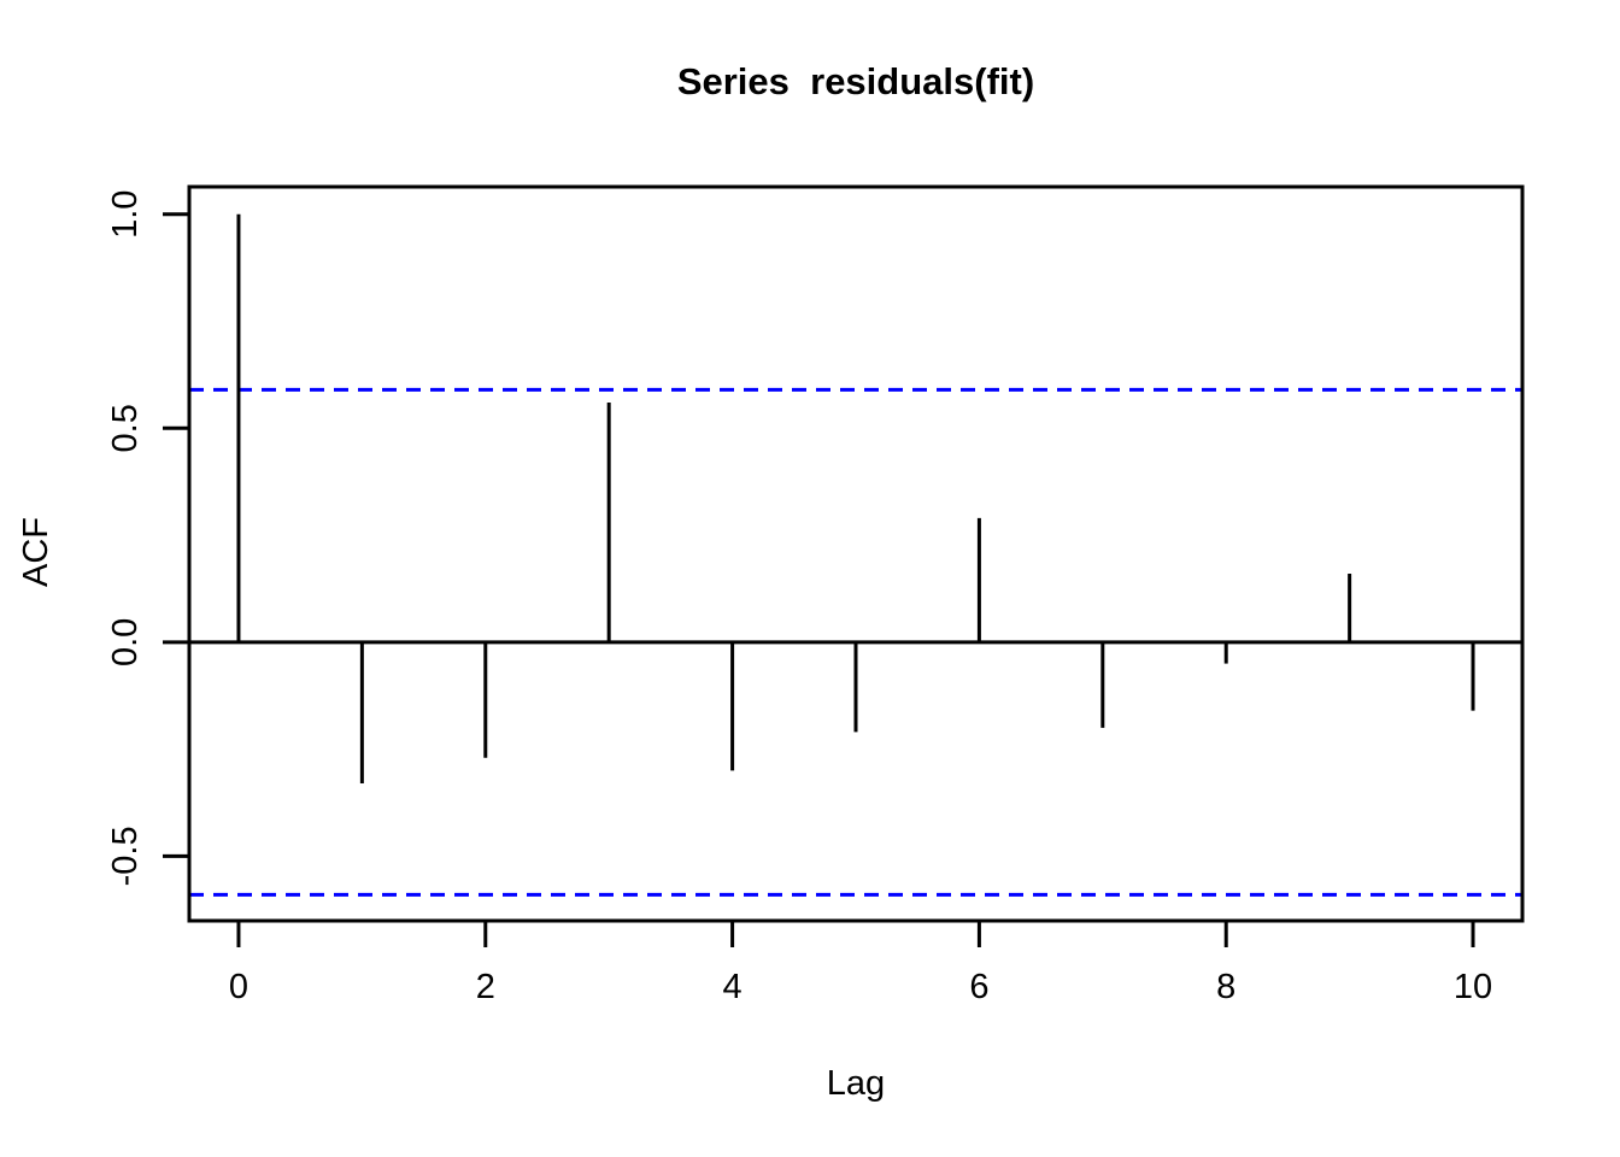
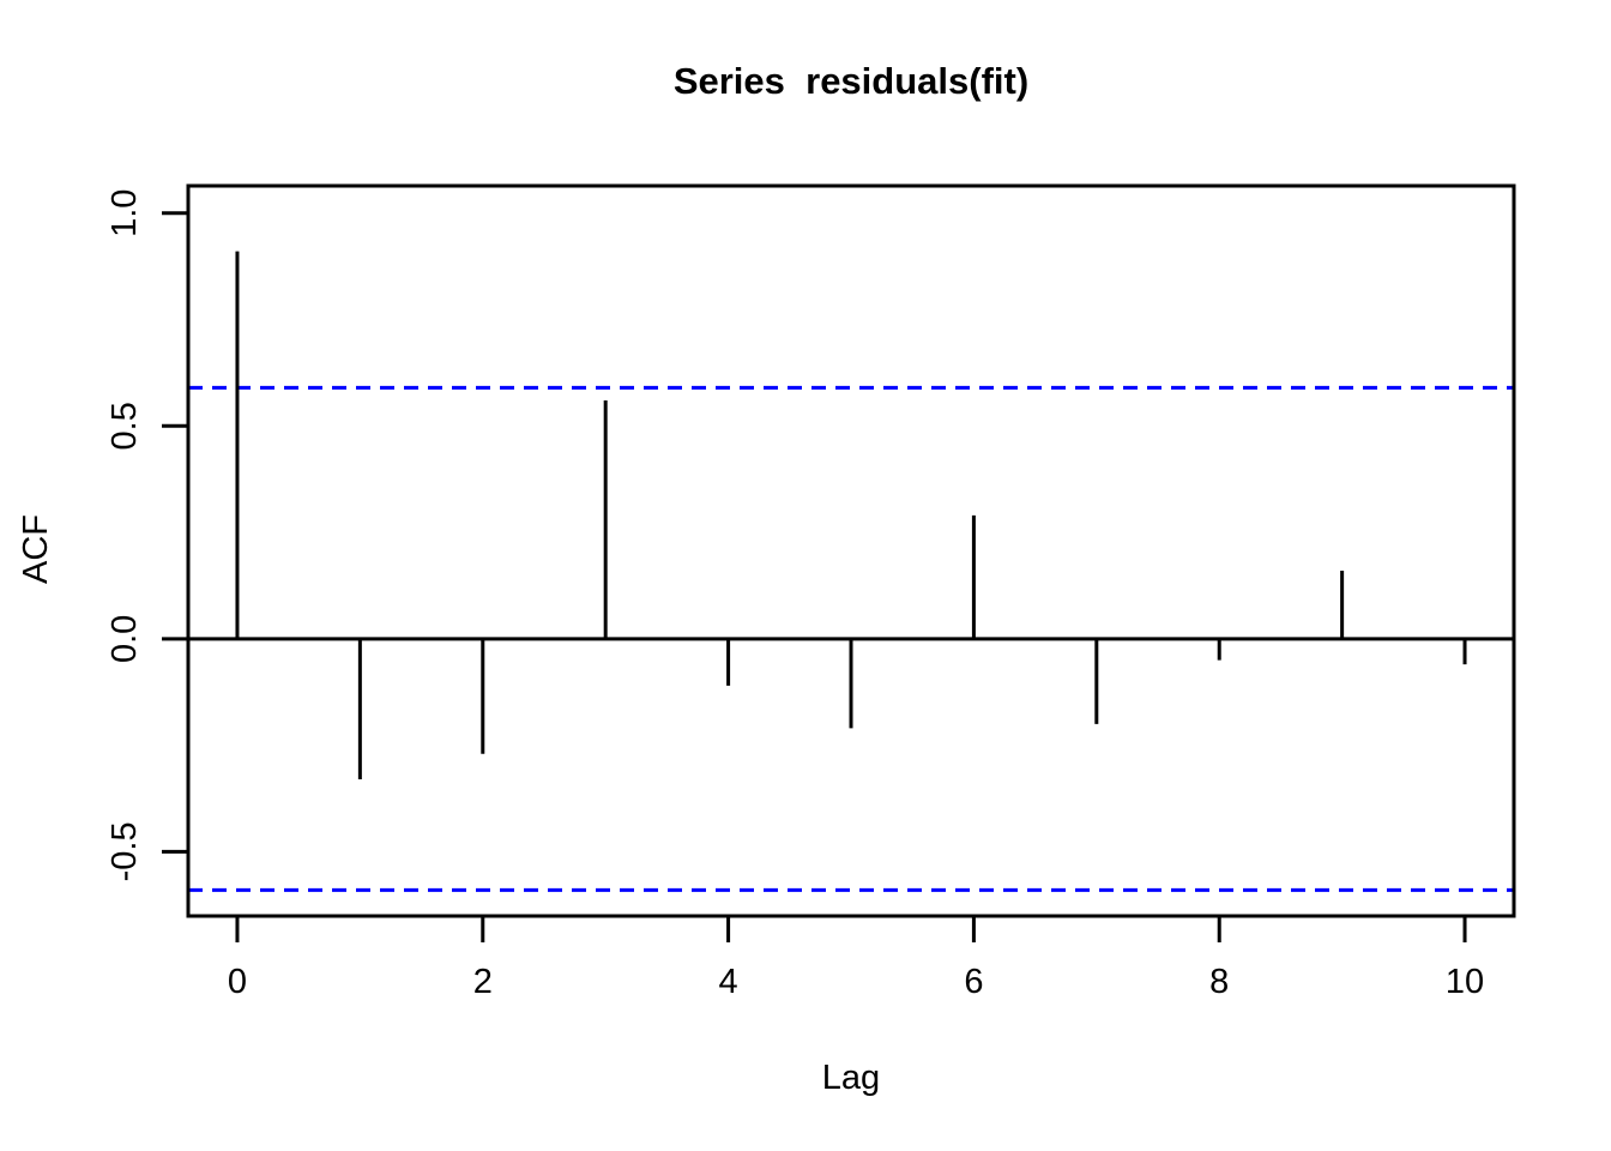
0: 1.00 -> 0.91
4: -0.30 -> -0.11
10: -0.16 -> -0.06
